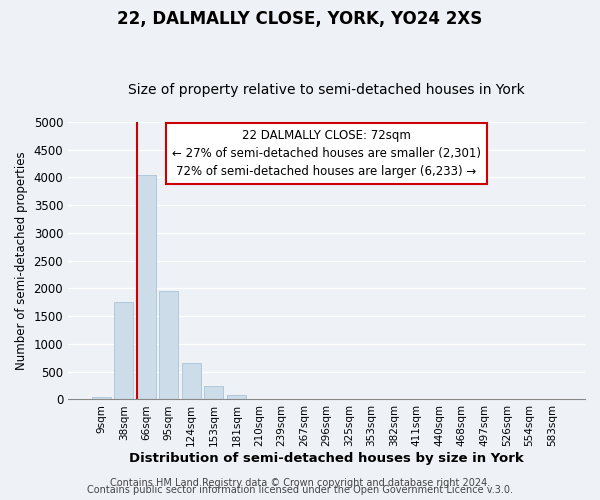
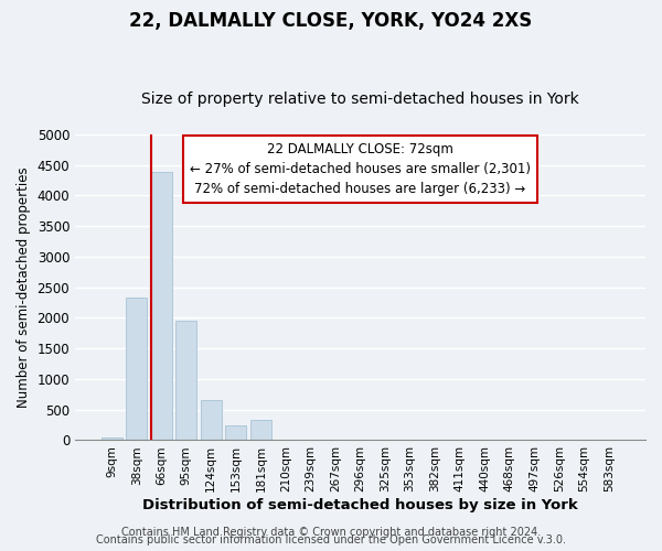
38sqm: 1750 -> 2340
66sqm: 4050 -> 4380
181sqm: 80 -> 340
